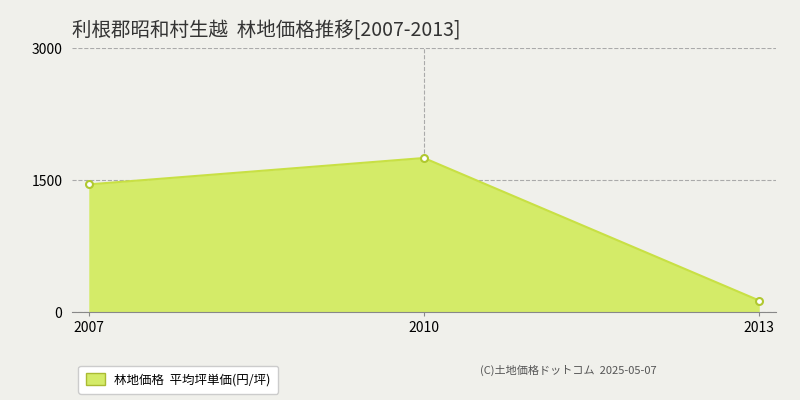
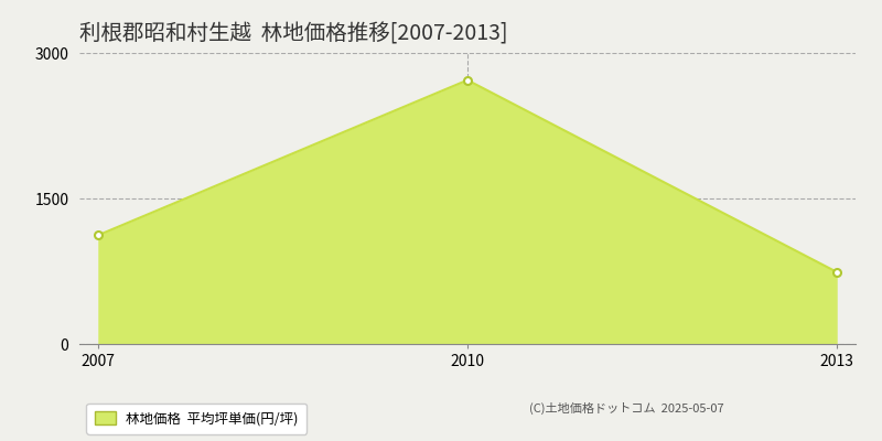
2007: 1450 -> 1120
2010: 1750 -> 2720
2013: 130 -> 740
